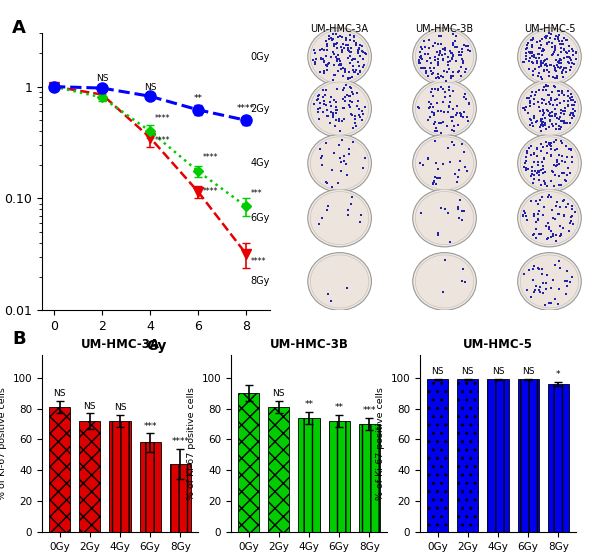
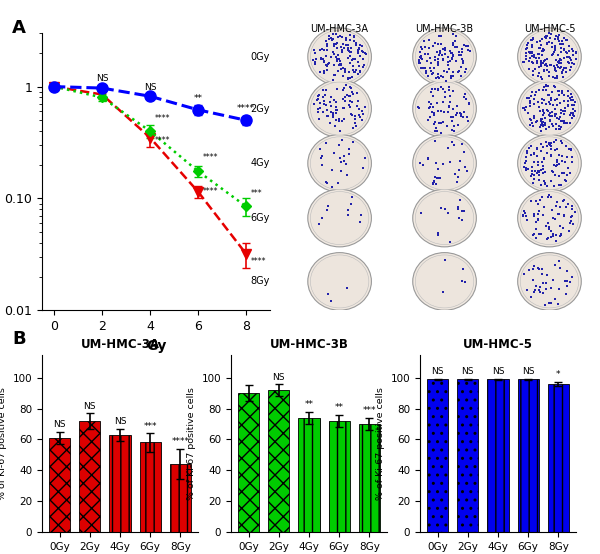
UM-HMC-3A/0Gy: 81 -> 61
UM-HMC-3A/4Gy: 72 -> 63
UM-HMC-3B/2Gy: 81 -> 92
